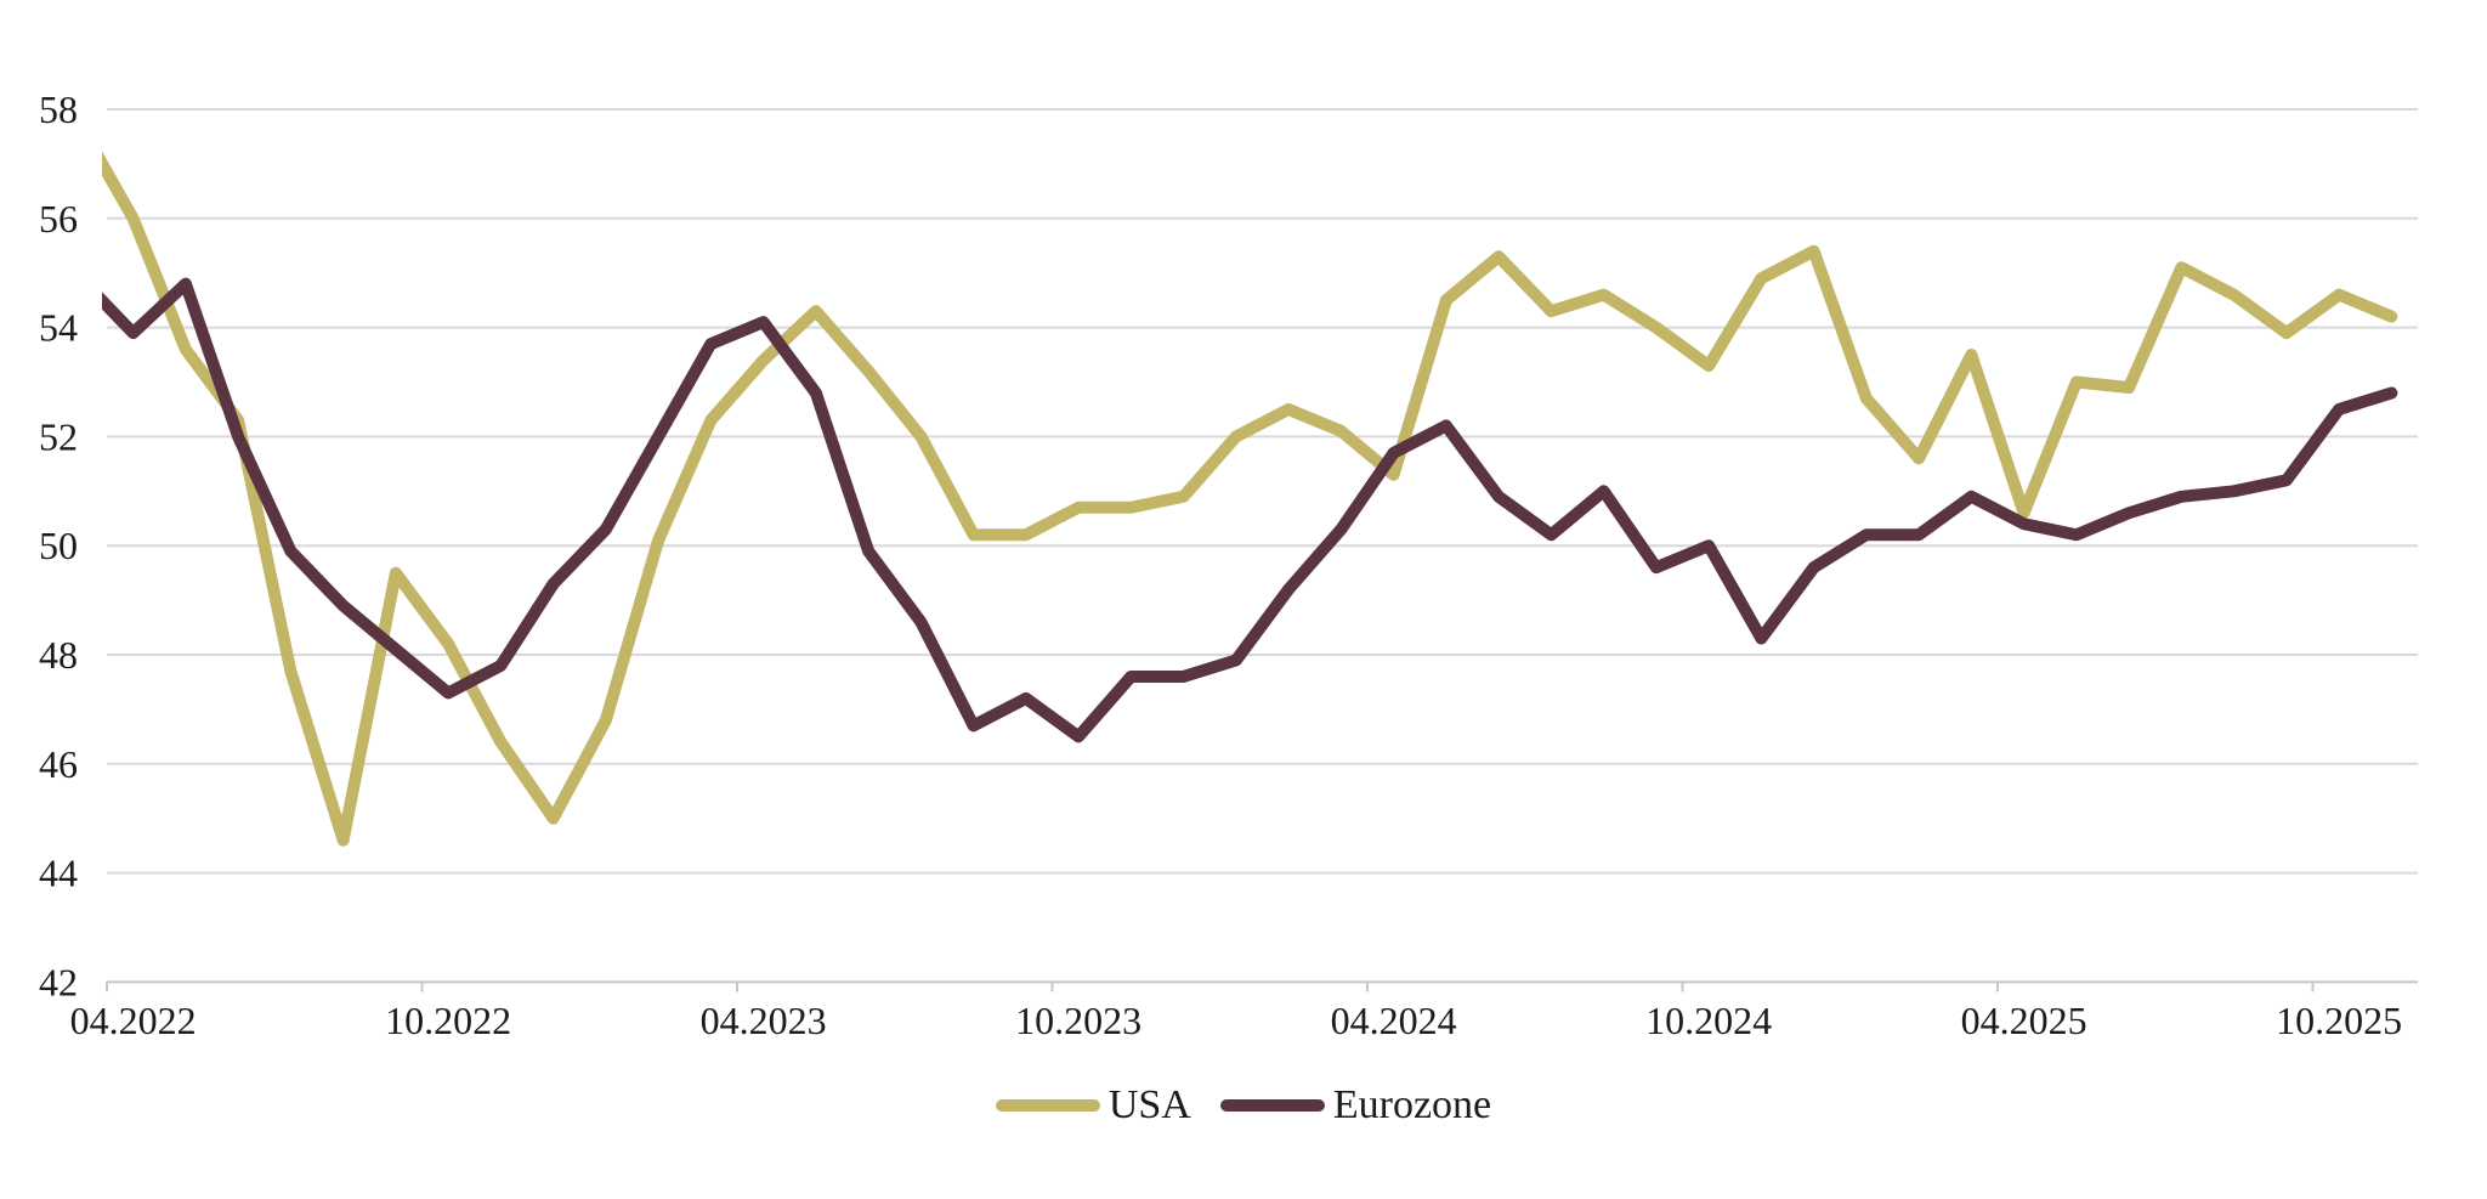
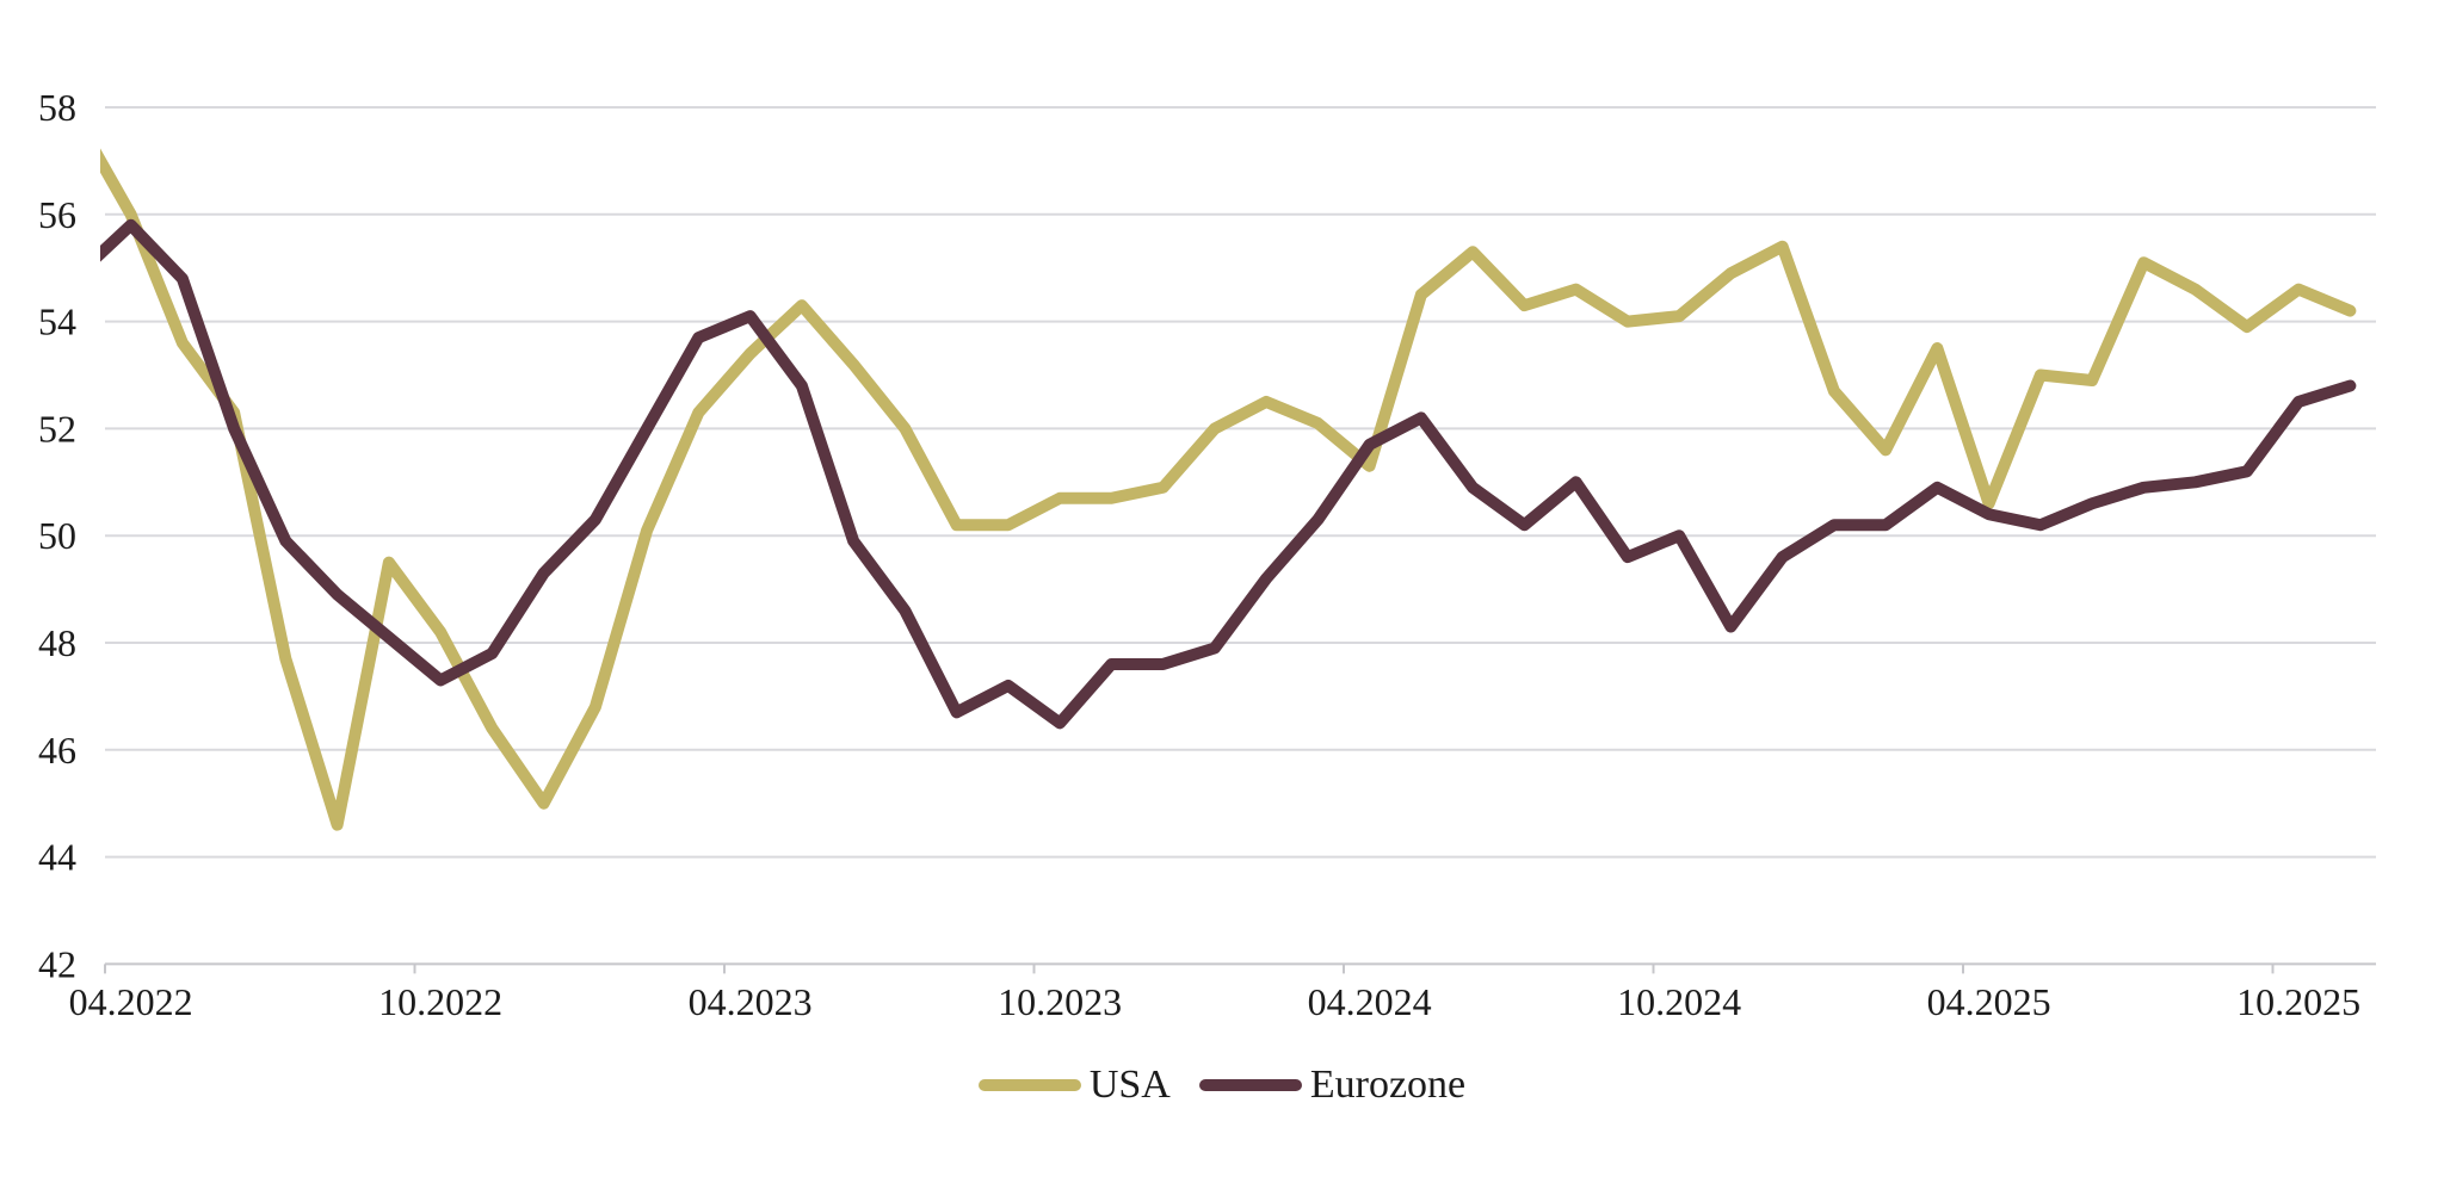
Eurozone/04.2022: 53.9 -> 55.8
USA/10.2024: 53.3 -> 54.1
